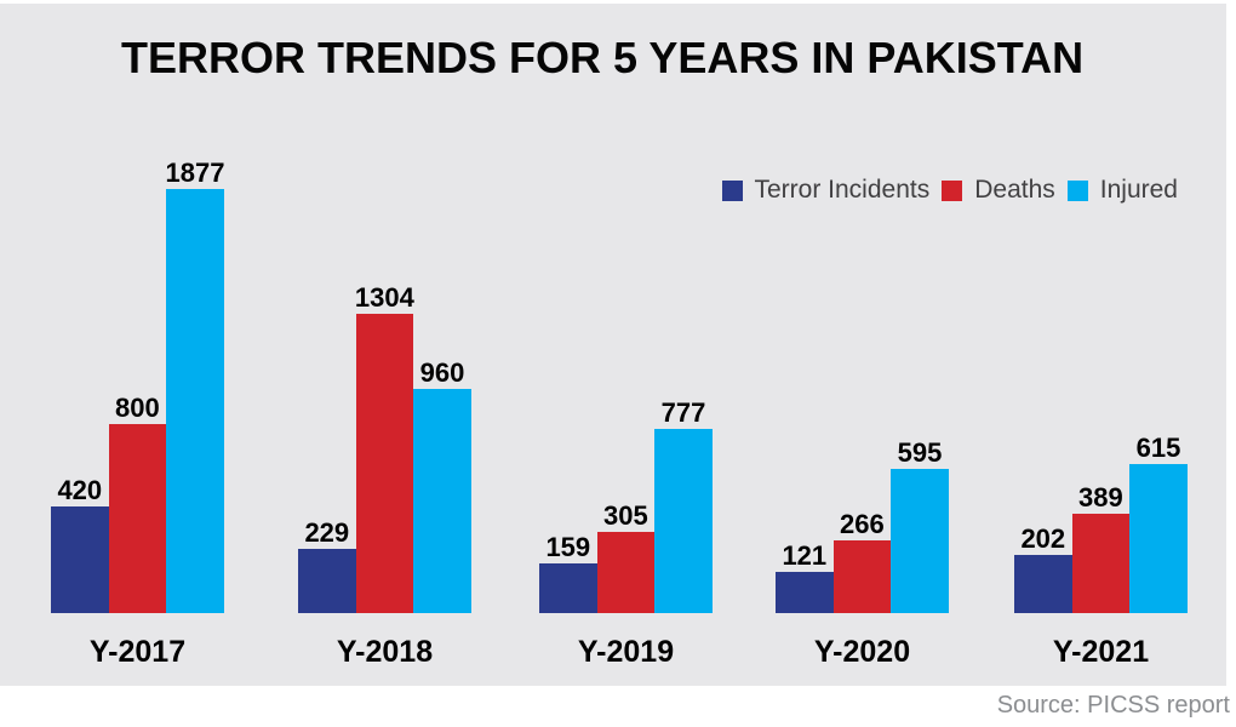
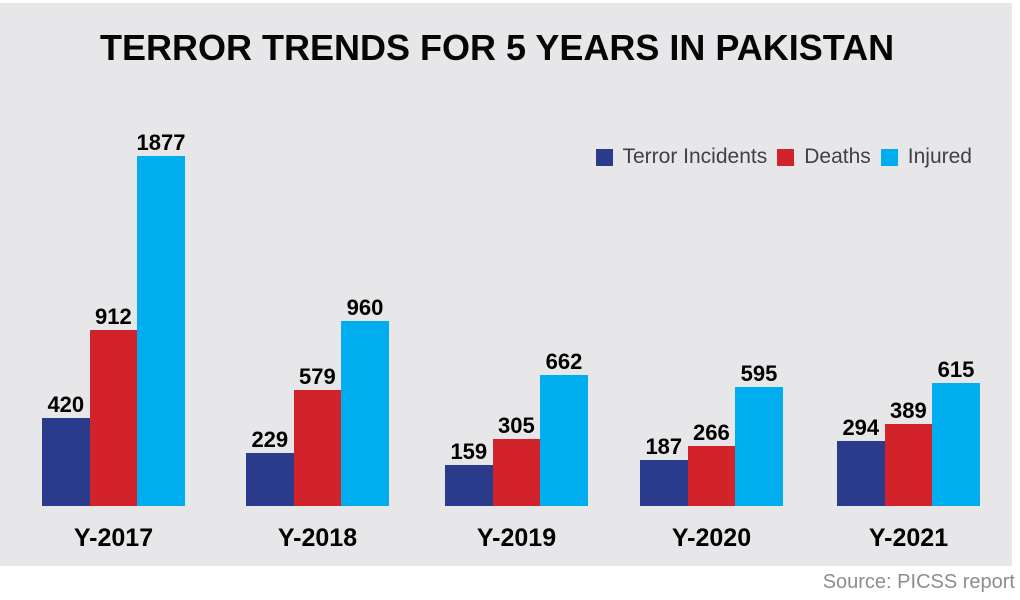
Deaths/Y-2017: 800 -> 912
Deaths/Y-2018: 1304 -> 579
Injured/Y-2019: 777 -> 662
Terror Incidents/Y-2020: 121 -> 187
Terror Incidents/Y-2021: 202 -> 294
